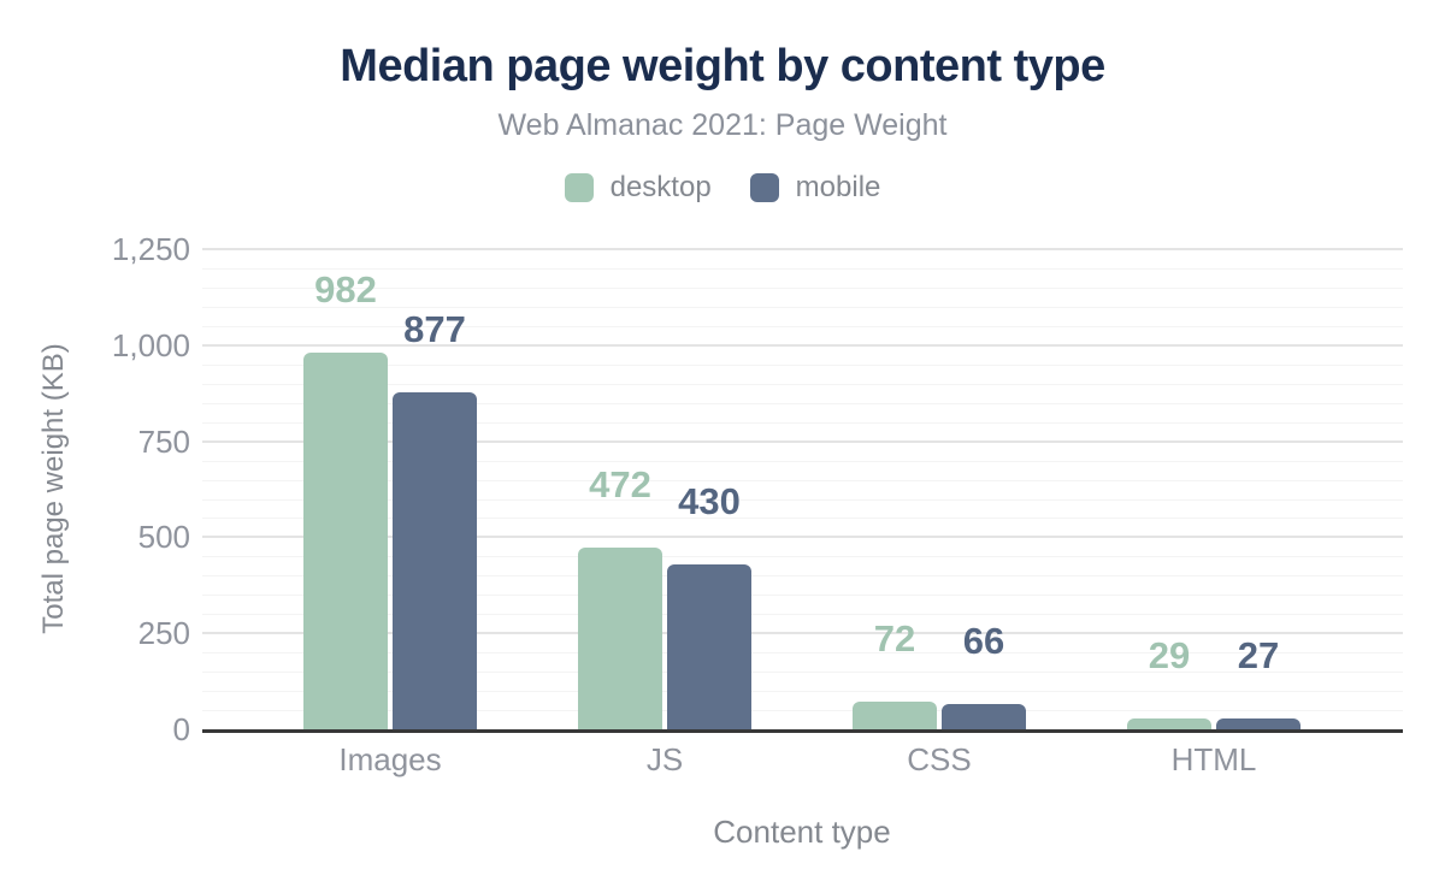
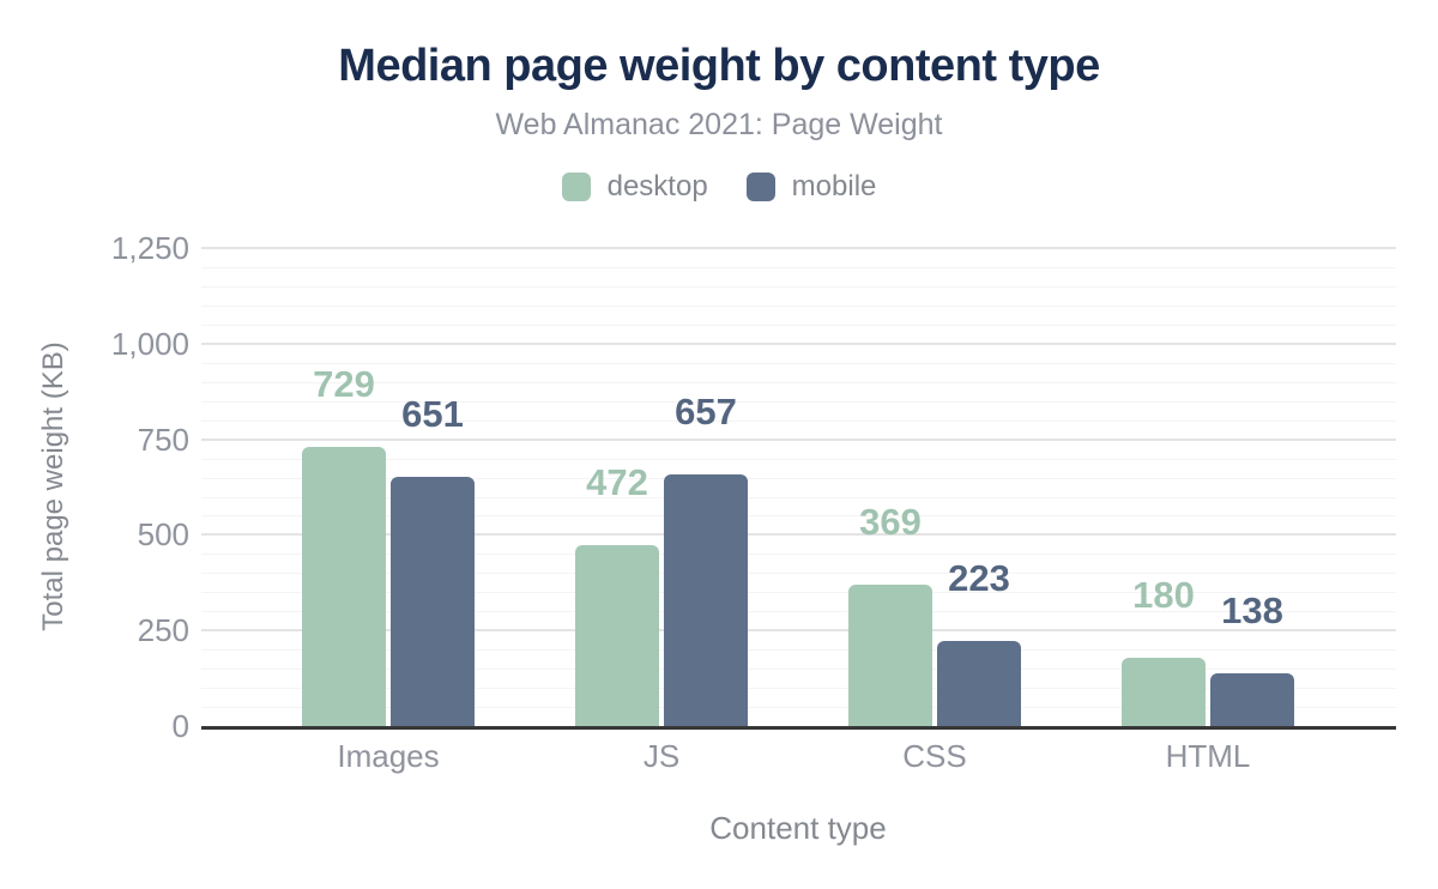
desktop/Images: 982 -> 729
mobile/Images: 877 -> 651
mobile/JS: 430 -> 657
desktop/CSS: 72 -> 369
mobile/CSS: 66 -> 223
desktop/HTML: 29 -> 180
mobile/HTML: 27 -> 138
